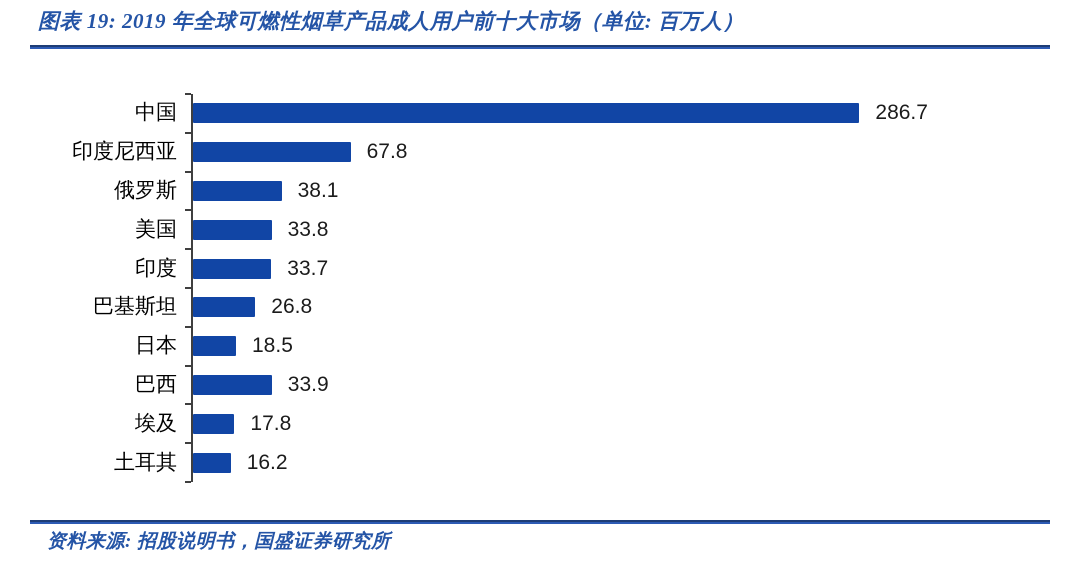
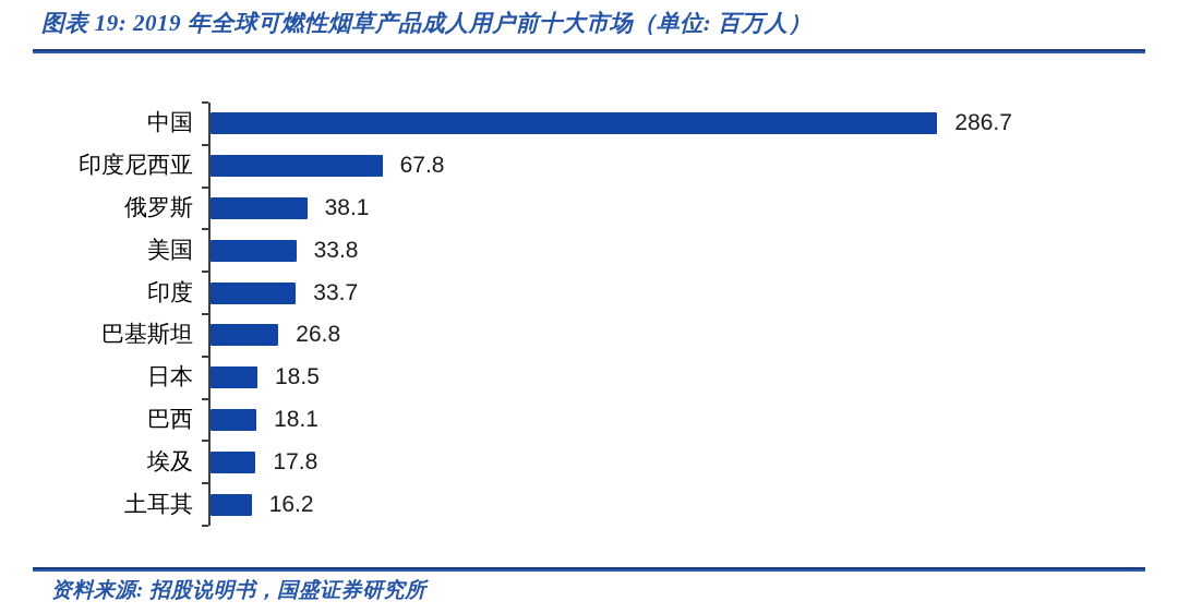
巴西: 33.9 -> 18.1
